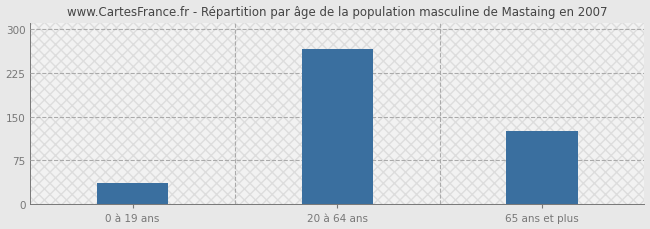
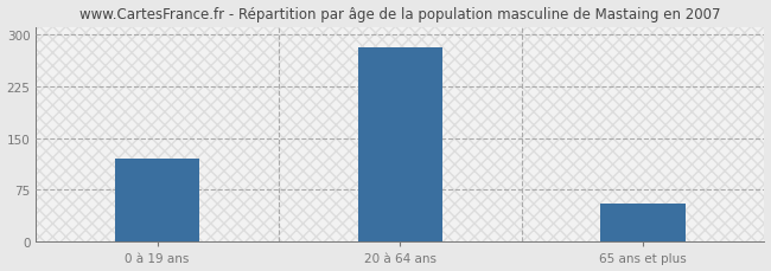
0 à 19 ans: 36 -> 120
20 à 64 ans: 266 -> 280
65 ans et plus: 126 -> 55
